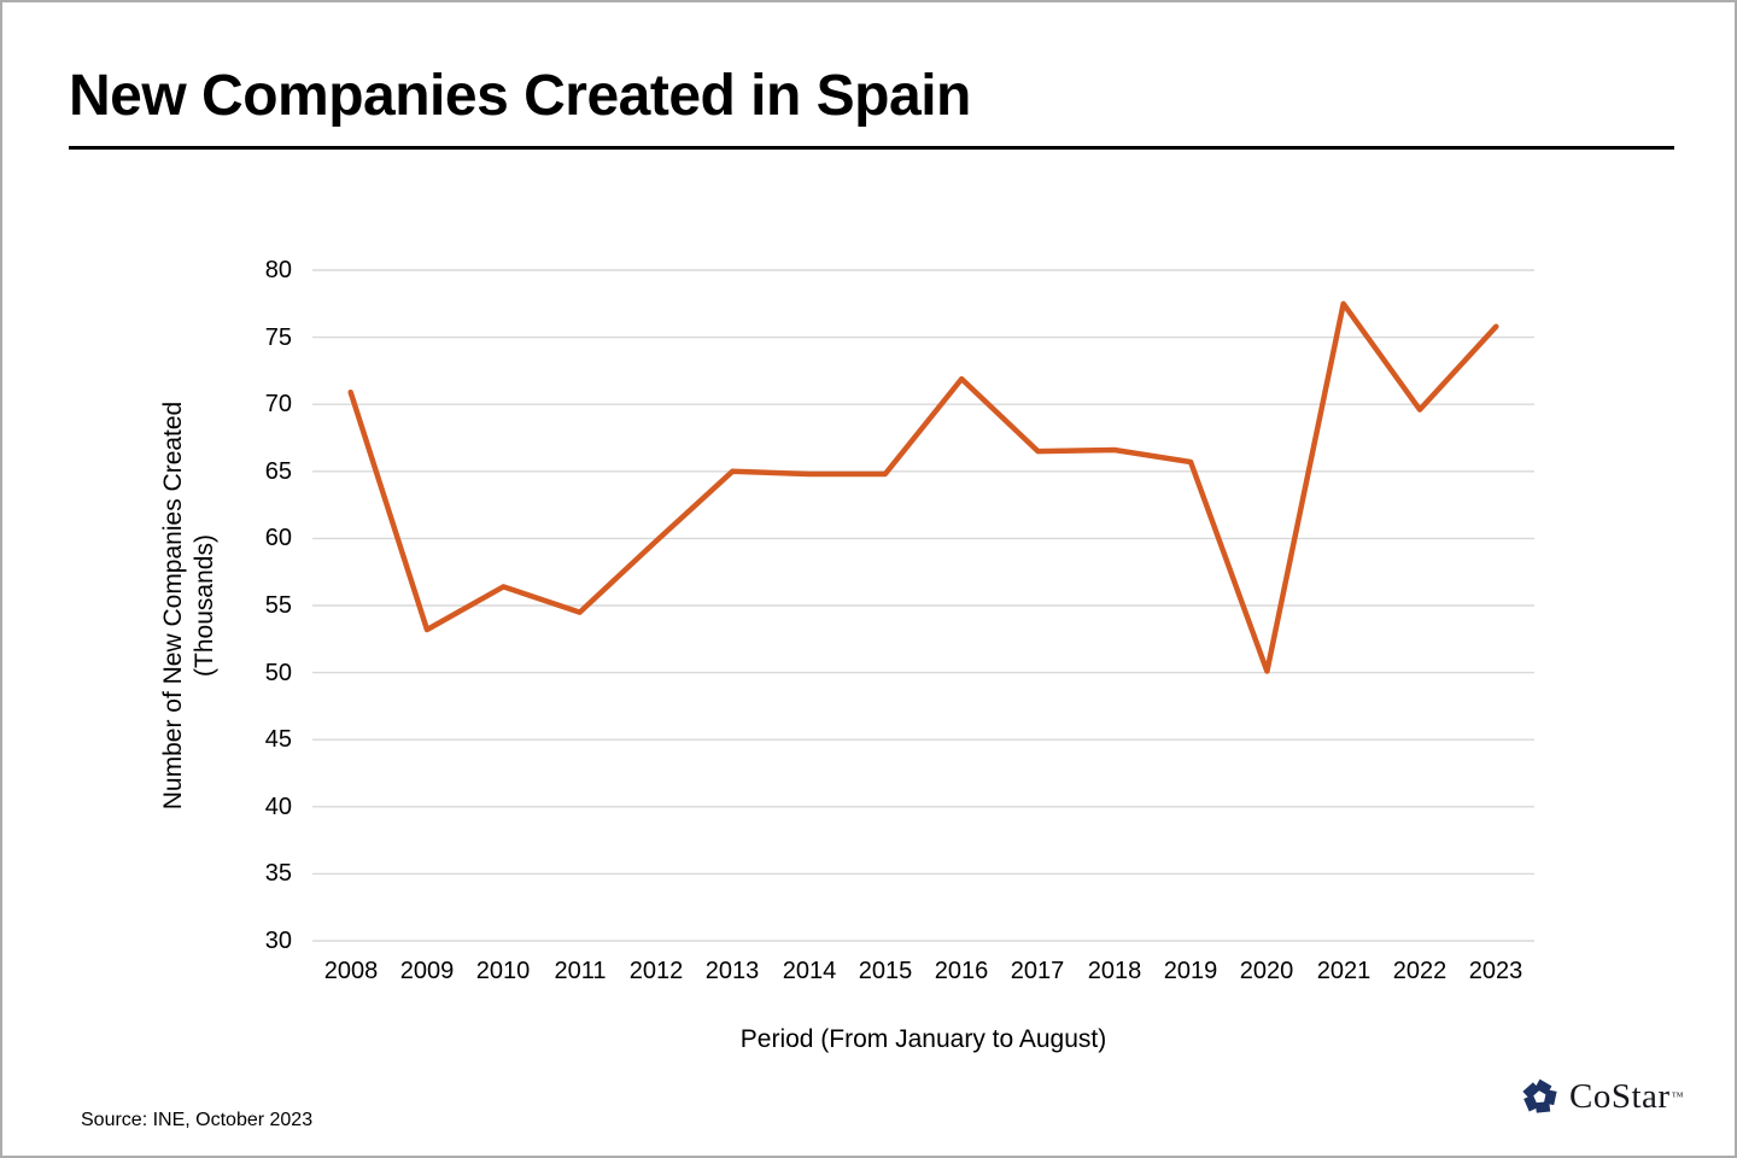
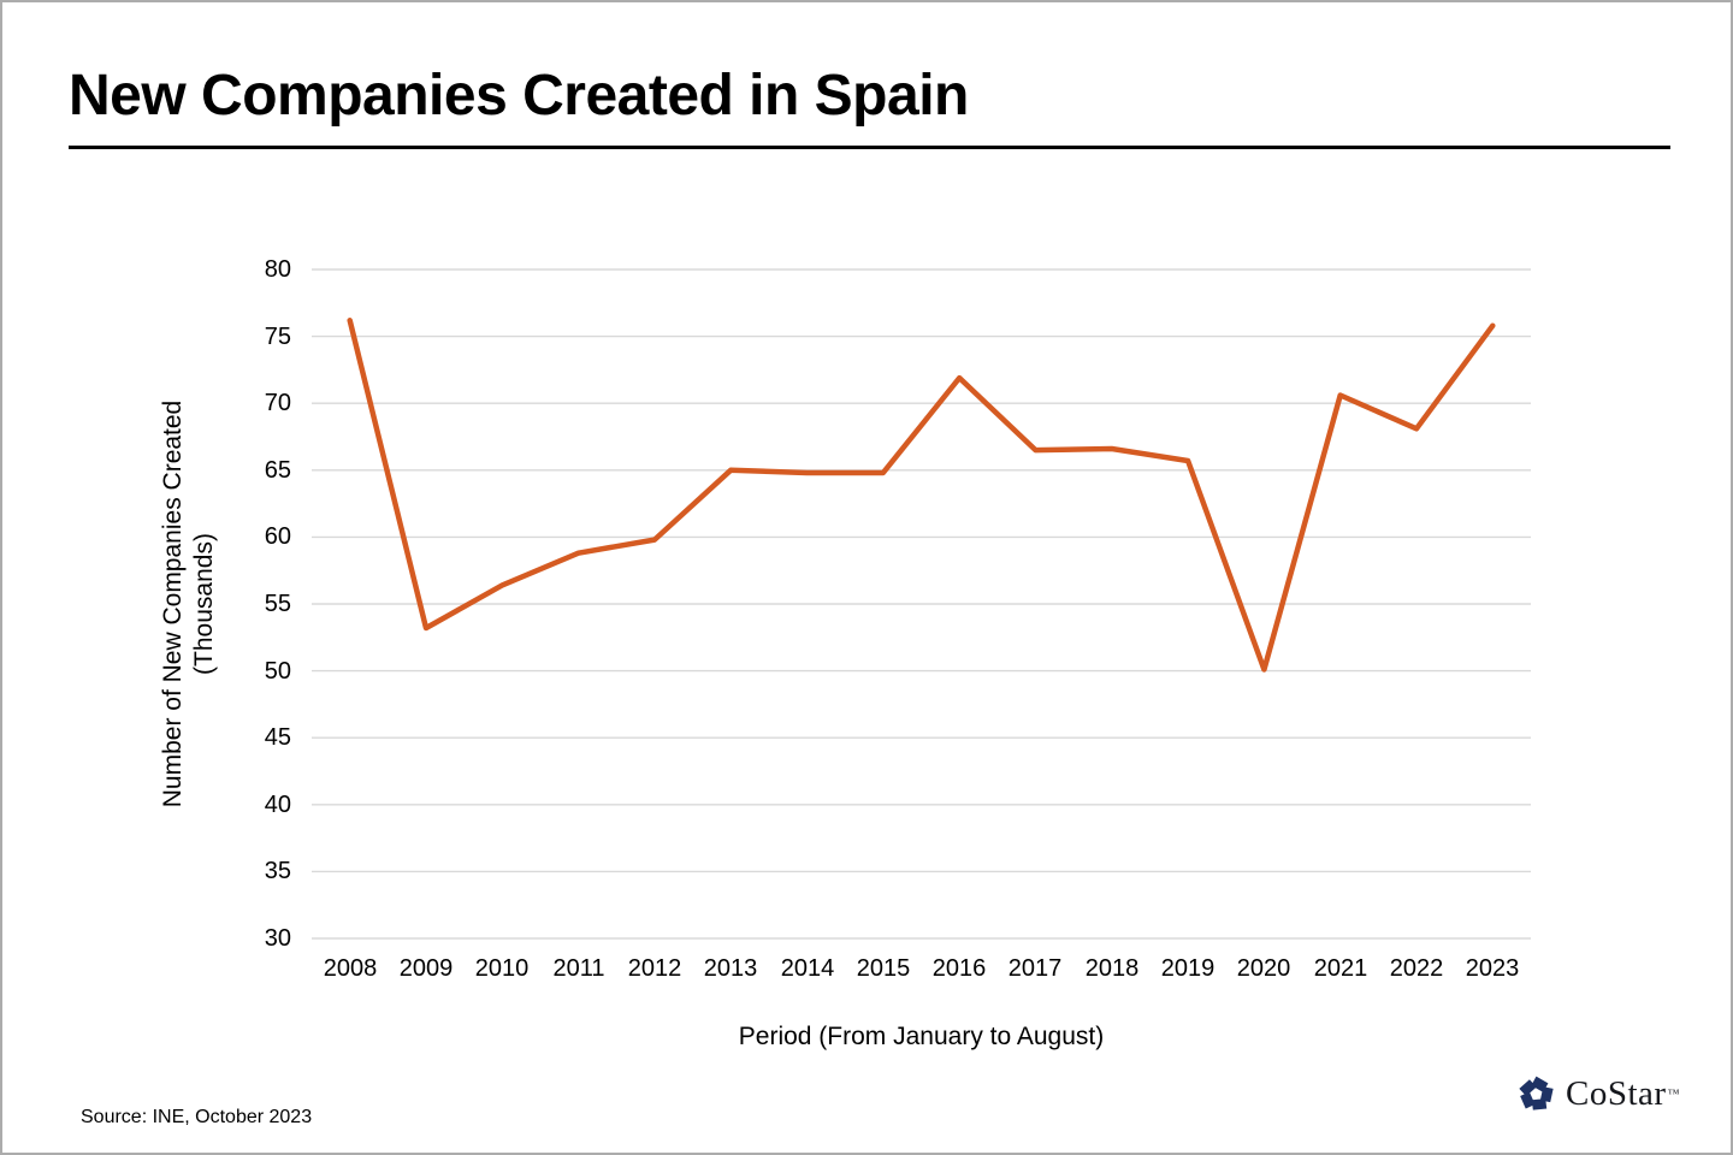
2008: 70.9 -> 76.2
2011: 54.5 -> 58.8
2021: 77.5 -> 70.6
2022: 69.6 -> 68.1
